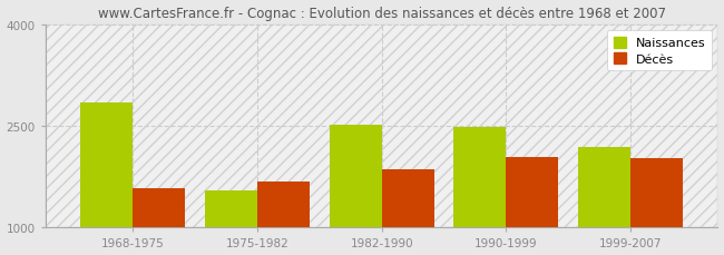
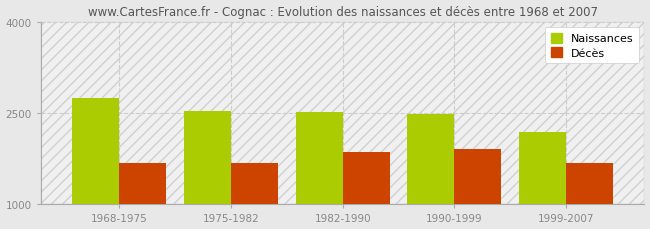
Naissances/1968-1975: 2840 -> 2750
Décès/1968-1975: 1580 -> 1680
Naissances/1975-1982: 1540 -> 2530
Décès/1990-1999: 2040 -> 1910
Décès/1999-2007: 2020 -> 1680
